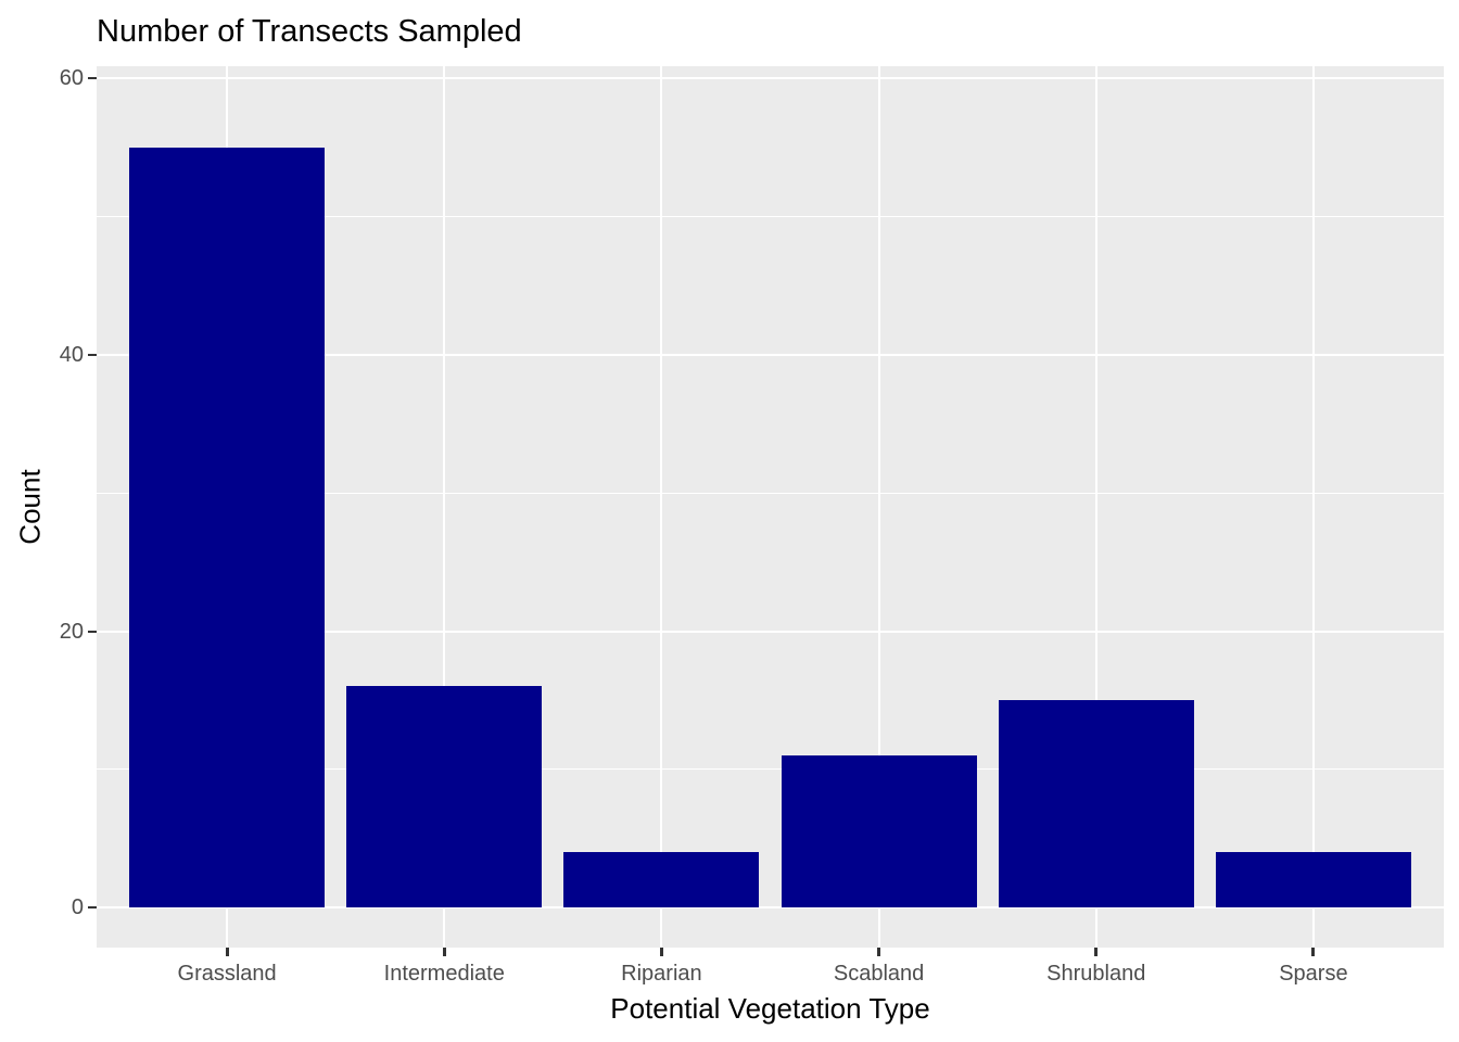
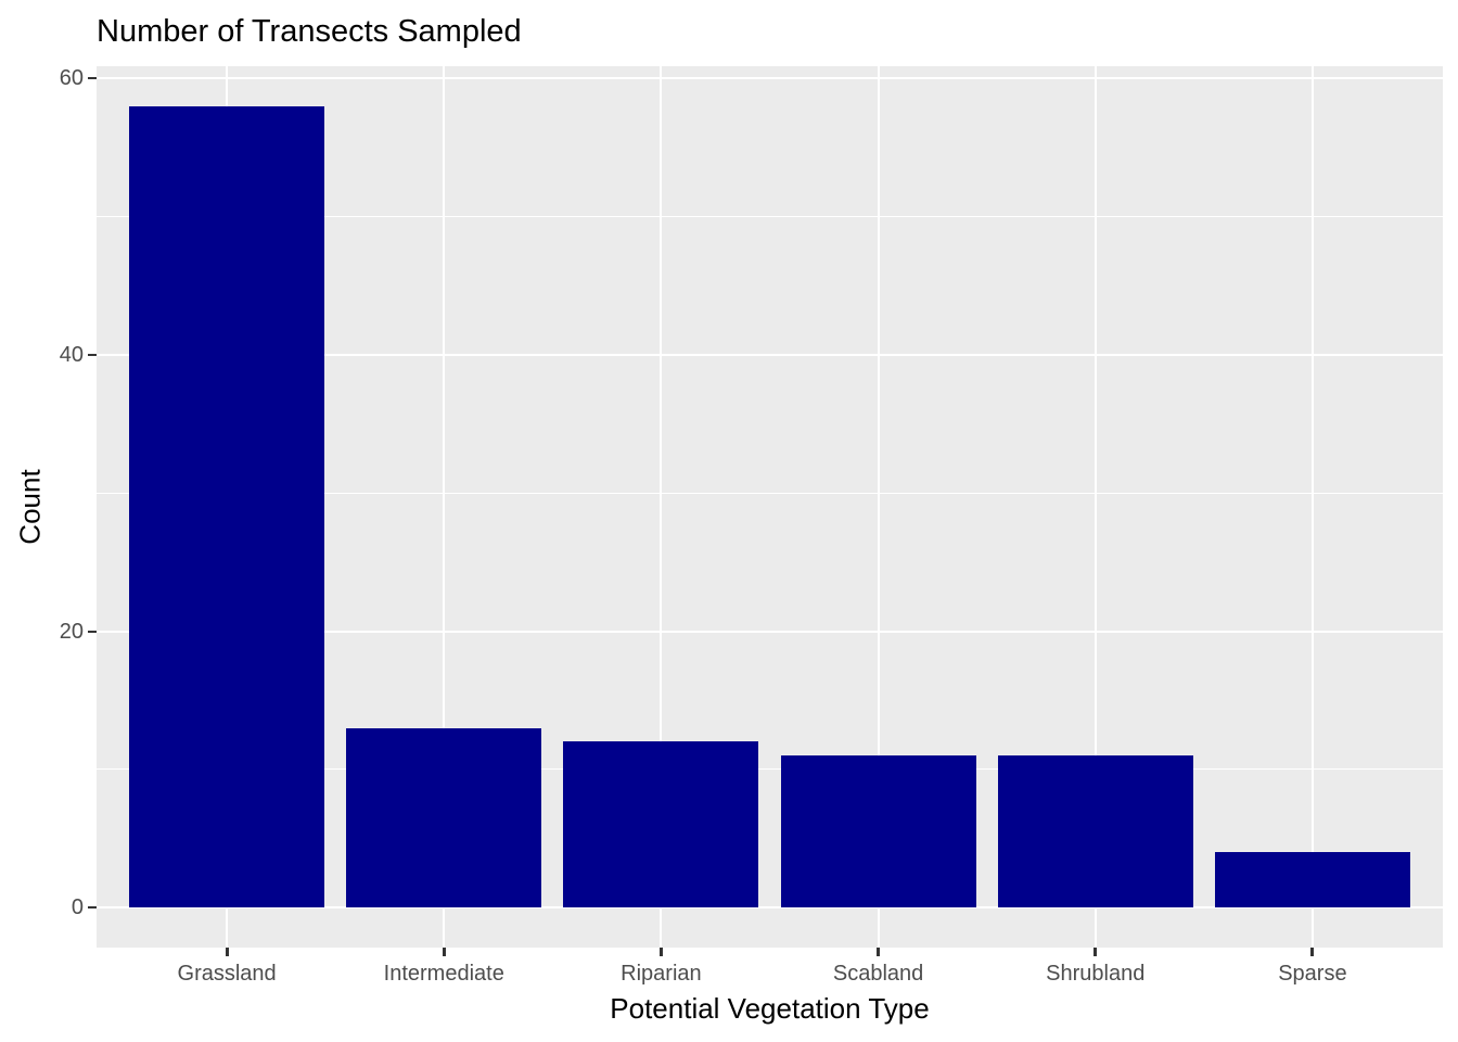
Grassland: 55 -> 58
Intermediate: 16 -> 13
Riparian: 4 -> 12
Shrubland: 15 -> 11
